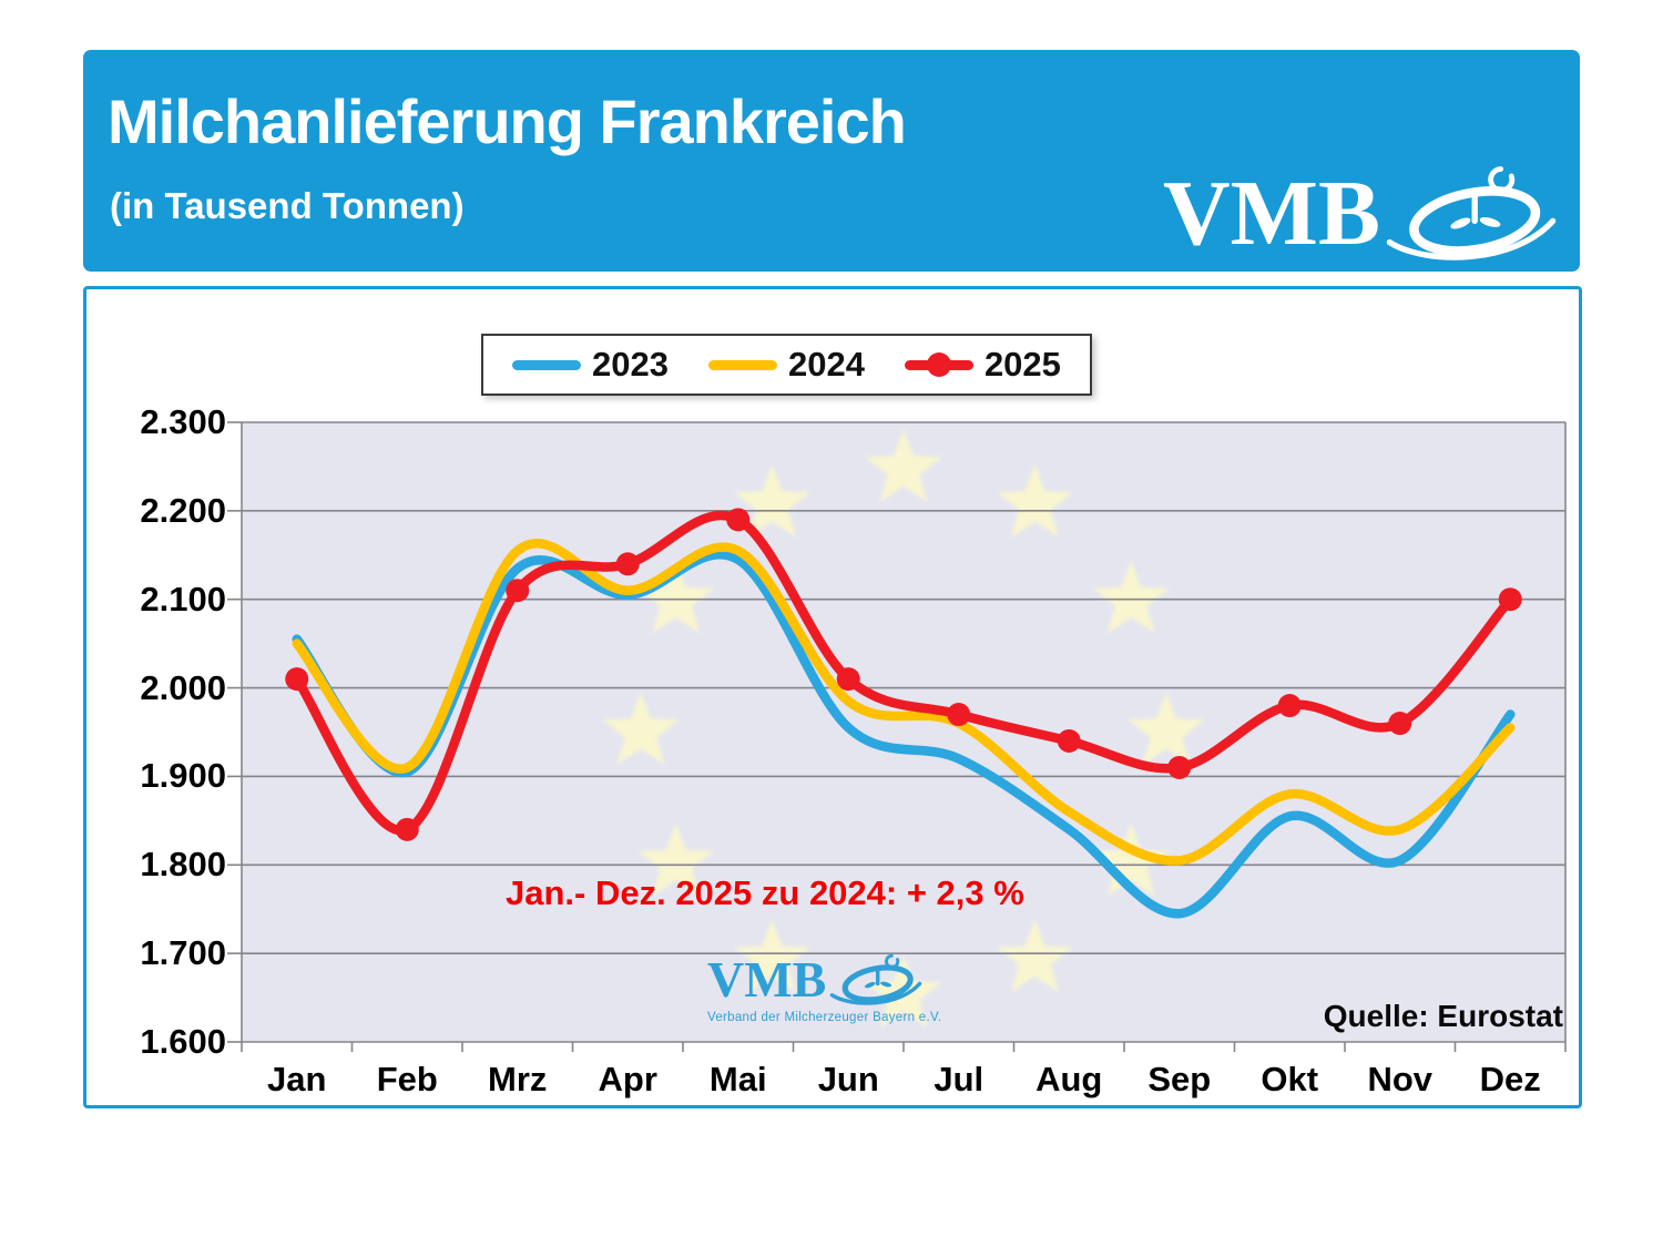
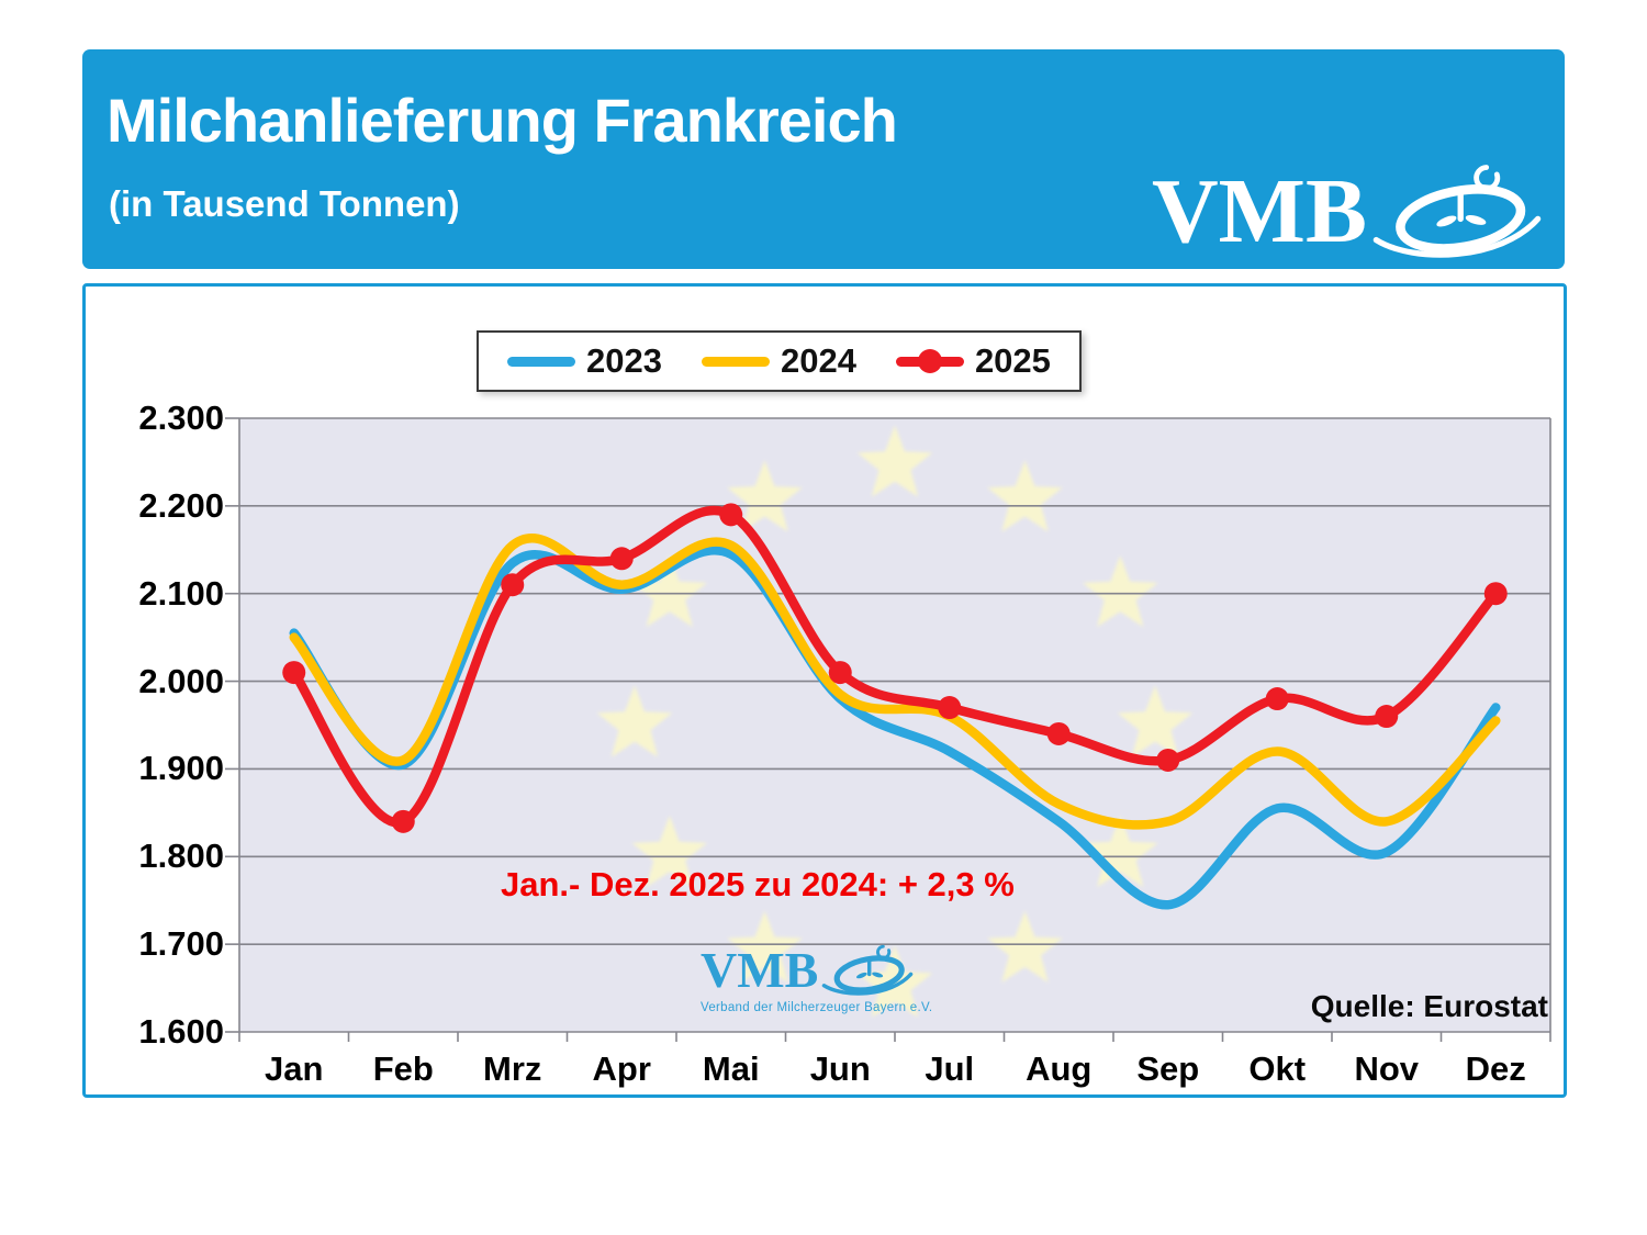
2023/Jun: 1960 -> 1980
2024/Sep: 1800 -> 1840
2024/Okt: 1880 -> 1920
